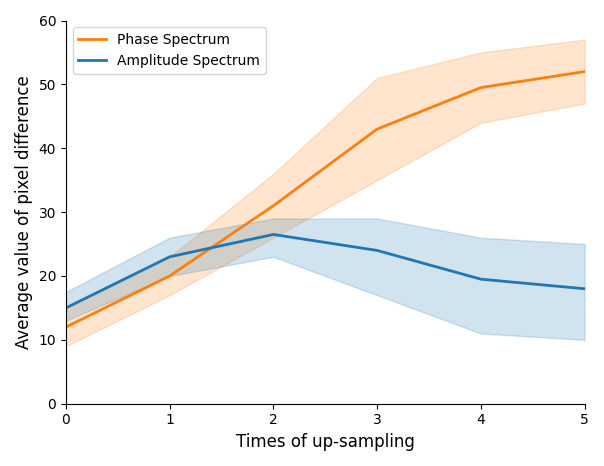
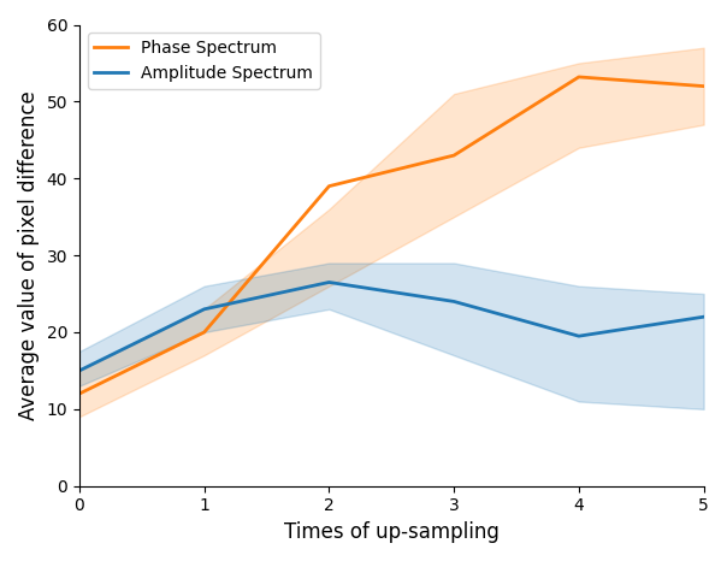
Phase Spectrum/2: 31.0 -> 39.0
Phase Spectrum/4: 49.5 -> 53.2
Amplitude Spectrum/5: 18.0 -> 22.0
